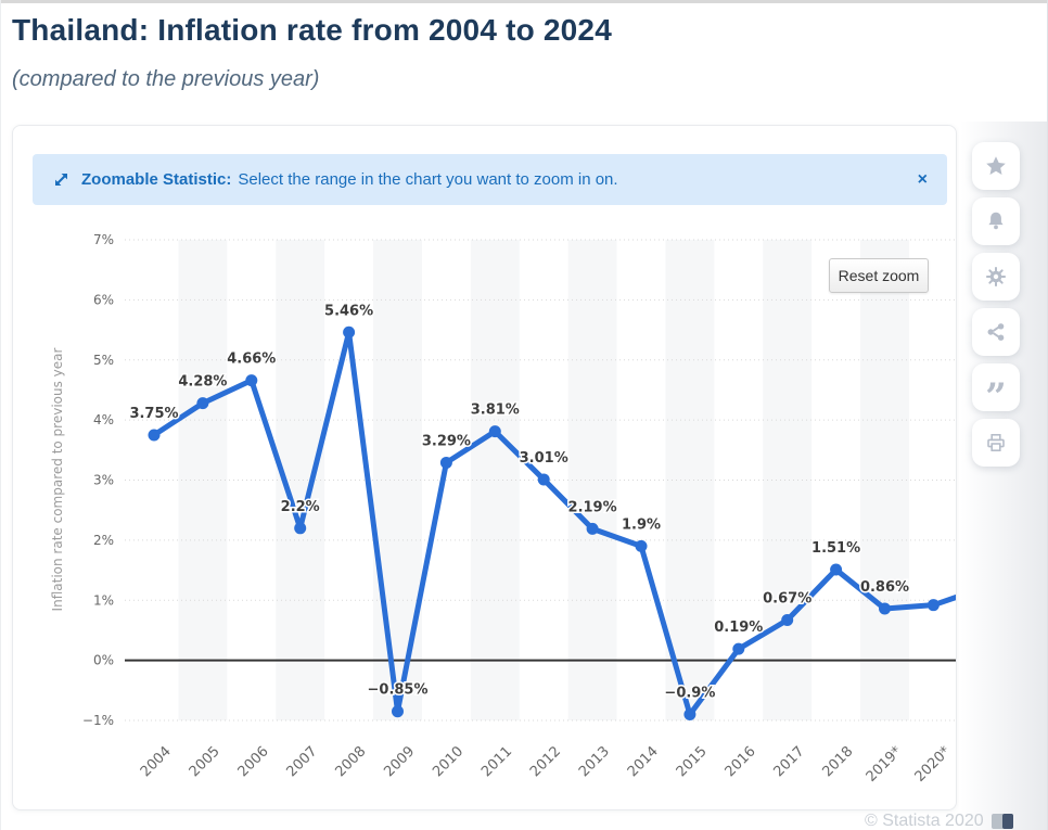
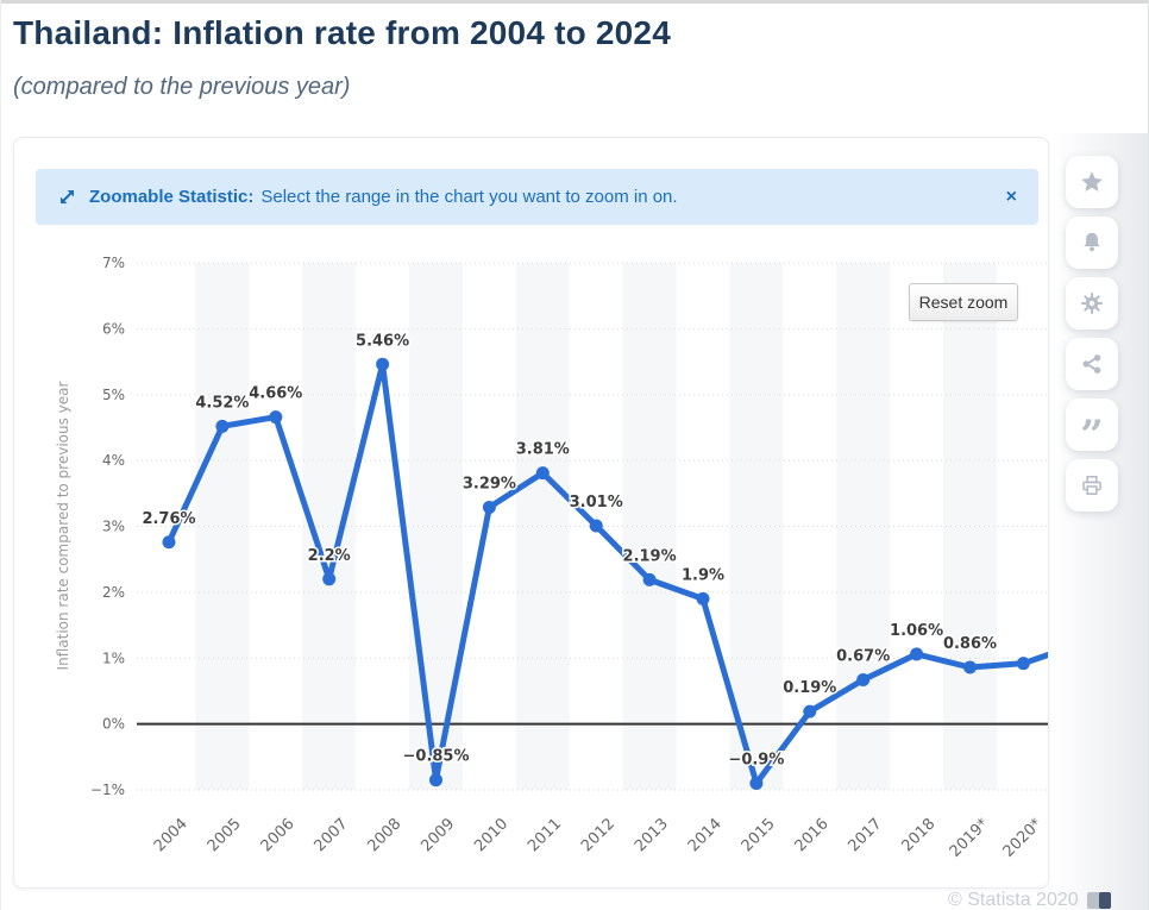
2004: 3.75% -> 2.76%
2005: 4.28% -> 4.52%
2018: 1.51% -> 1.06%
